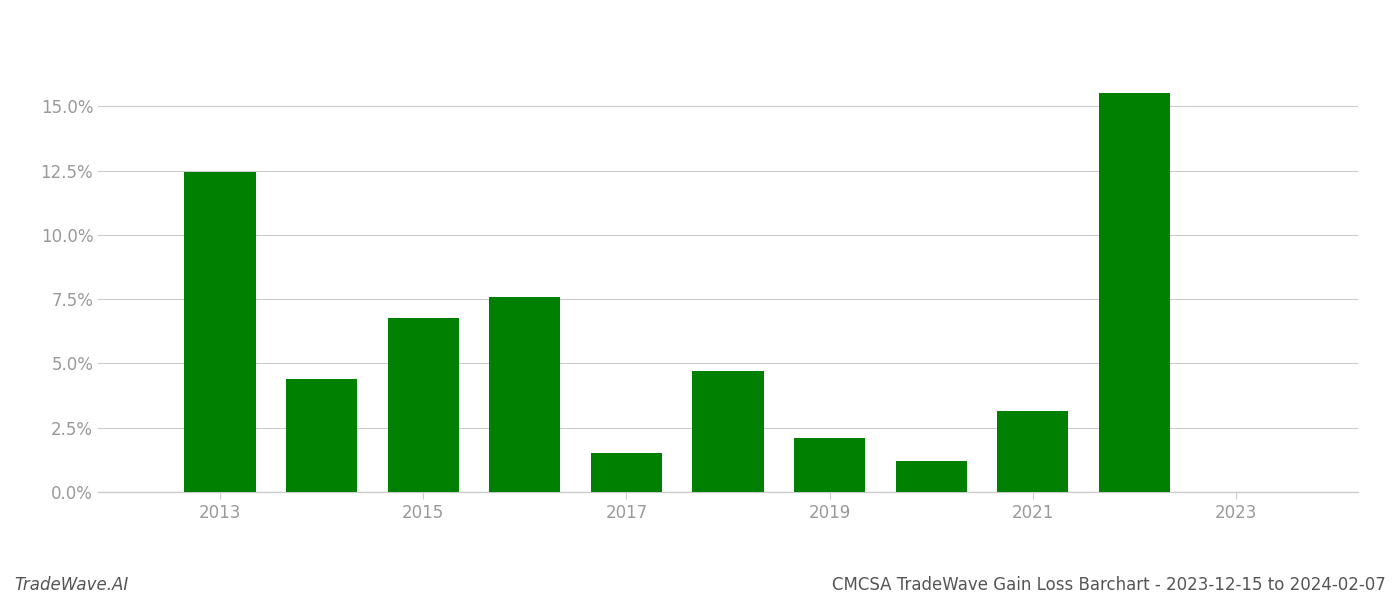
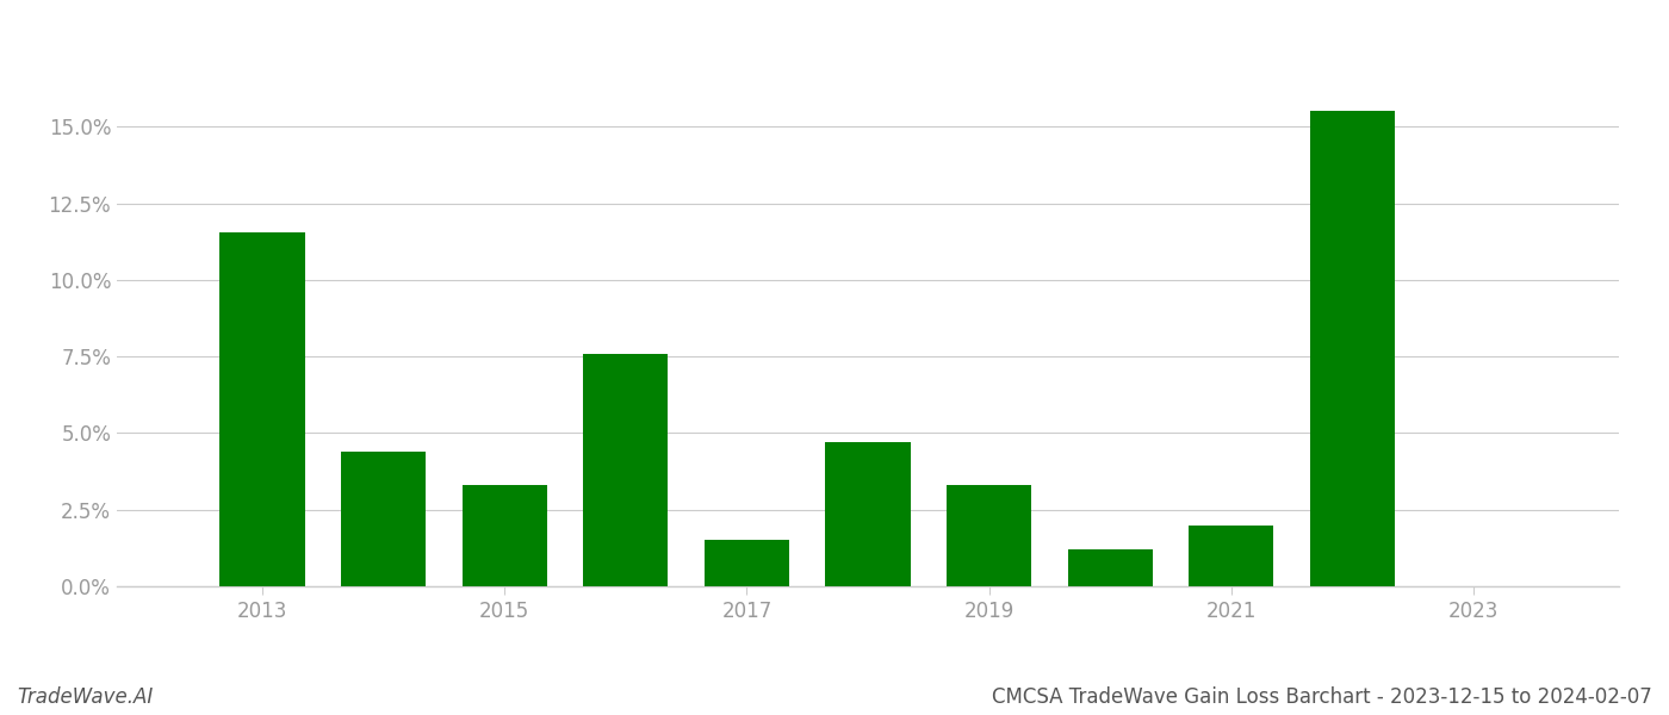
2013: 12.45% -> 11.55%
2015: 6.75% -> 3.30%
2019: 2.10% -> 3.30%
2021: 3.15% -> 2.00%
